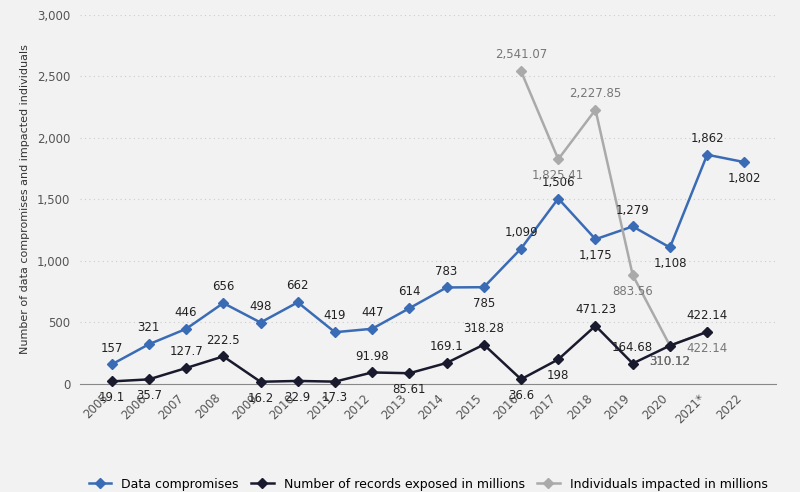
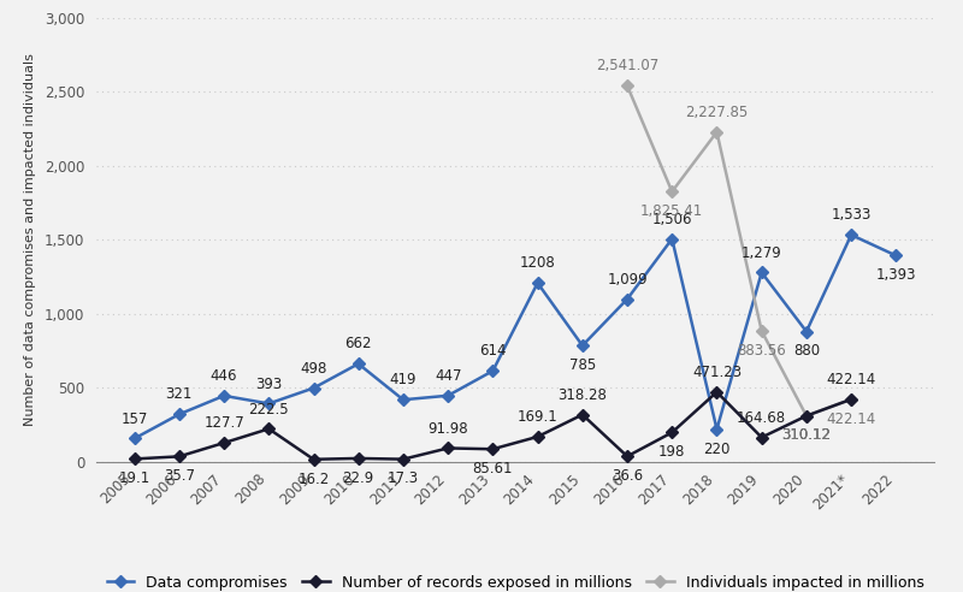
Data compromises/2008: 656 -> 393
Data compromises/2014: 783 -> 1208
Data compromises/2018: 1,175 -> 220
Data compromises/2020: 1,108 -> 880
Data compromises/2021*: 1,862 -> 1,533
Data compromises/2022: 1,802 -> 1,393
